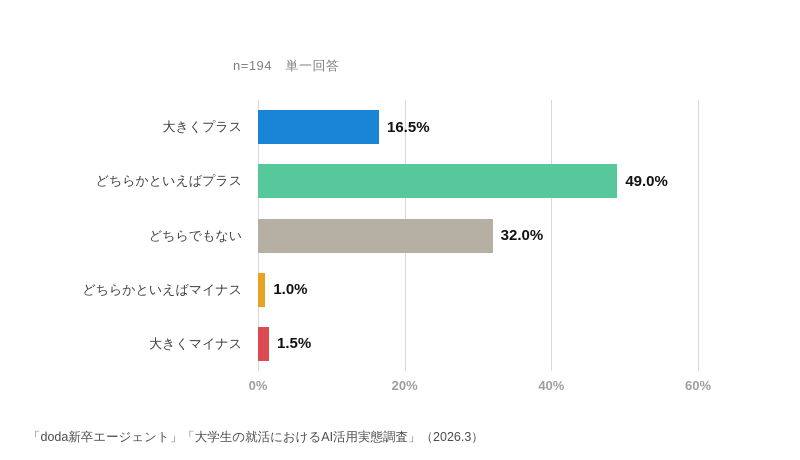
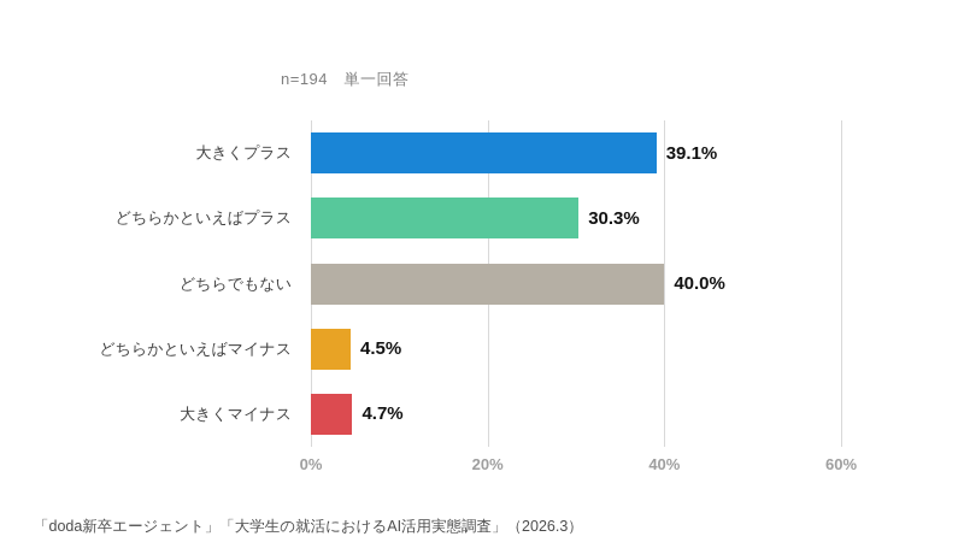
大きくプラス: 16.5% -> 39.1%
どちらかといえばプラス: 49.0% -> 30.3%
どちらでもない: 32.0% -> 40.0%
どちらかといえばマイナス: 1.0% -> 4.5%
大きくマイナス: 1.5% -> 4.7%
